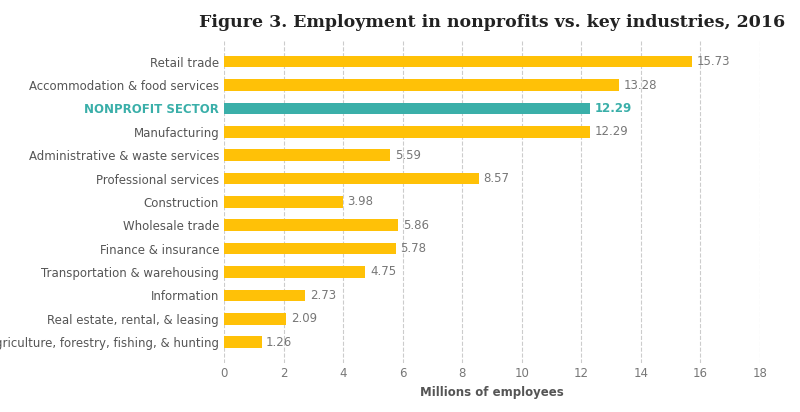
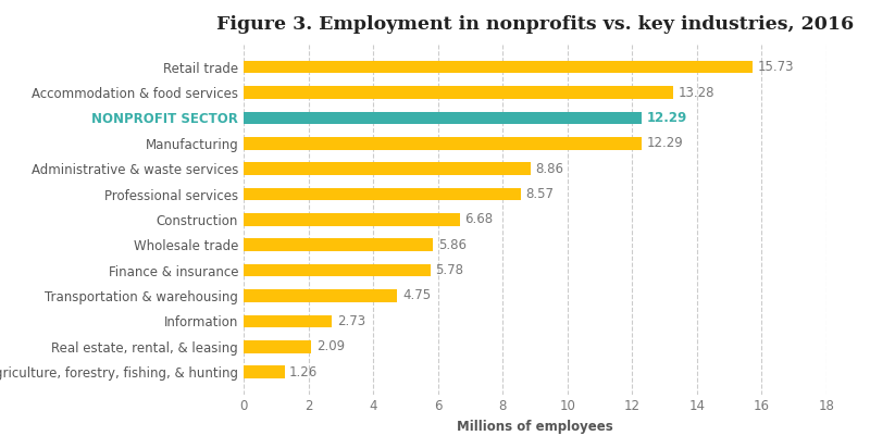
Administrative & waste services: 5.59 -> 8.86
Construction: 3.98 -> 6.68
